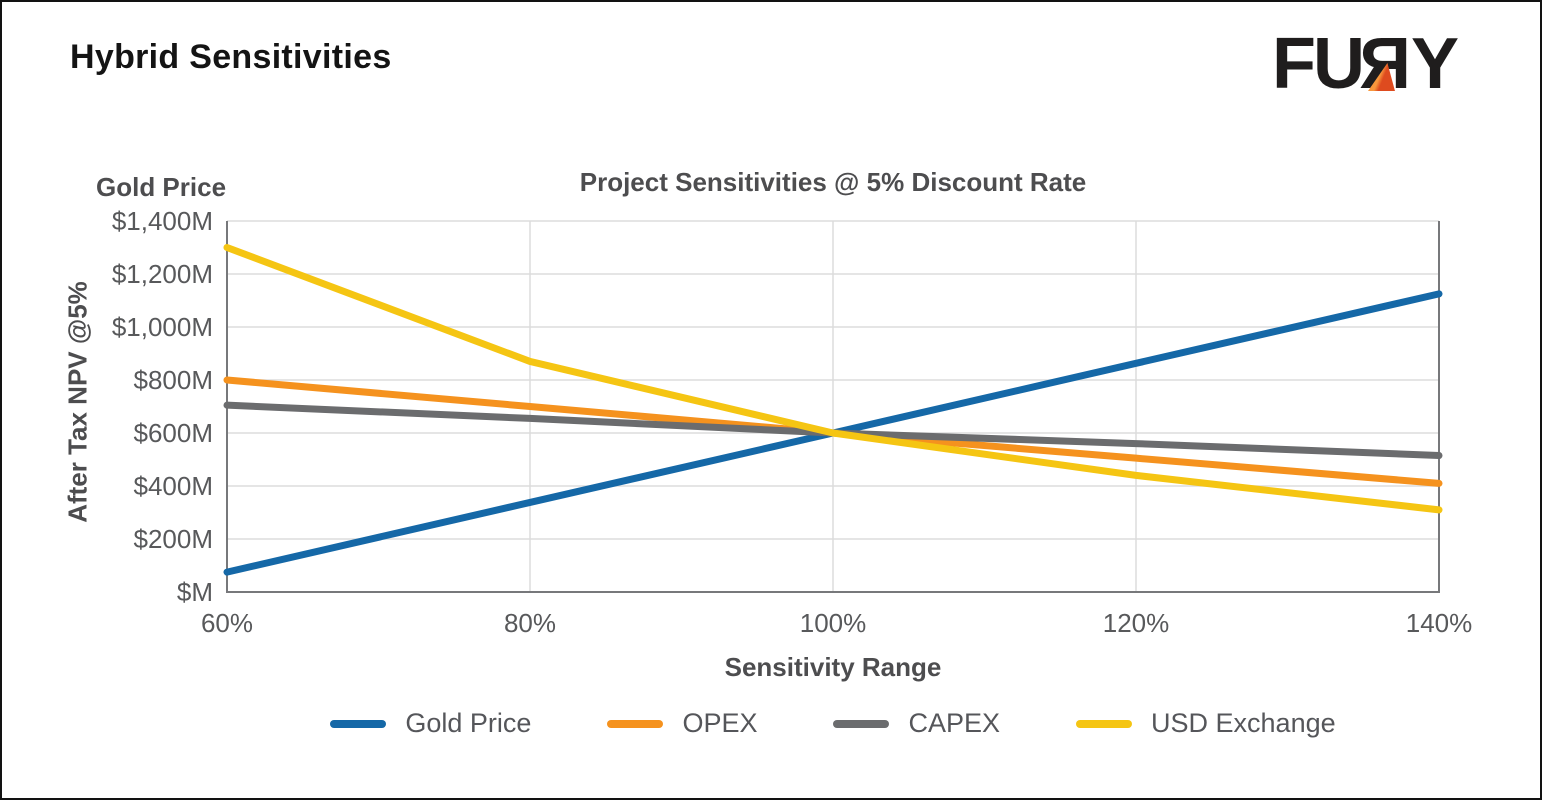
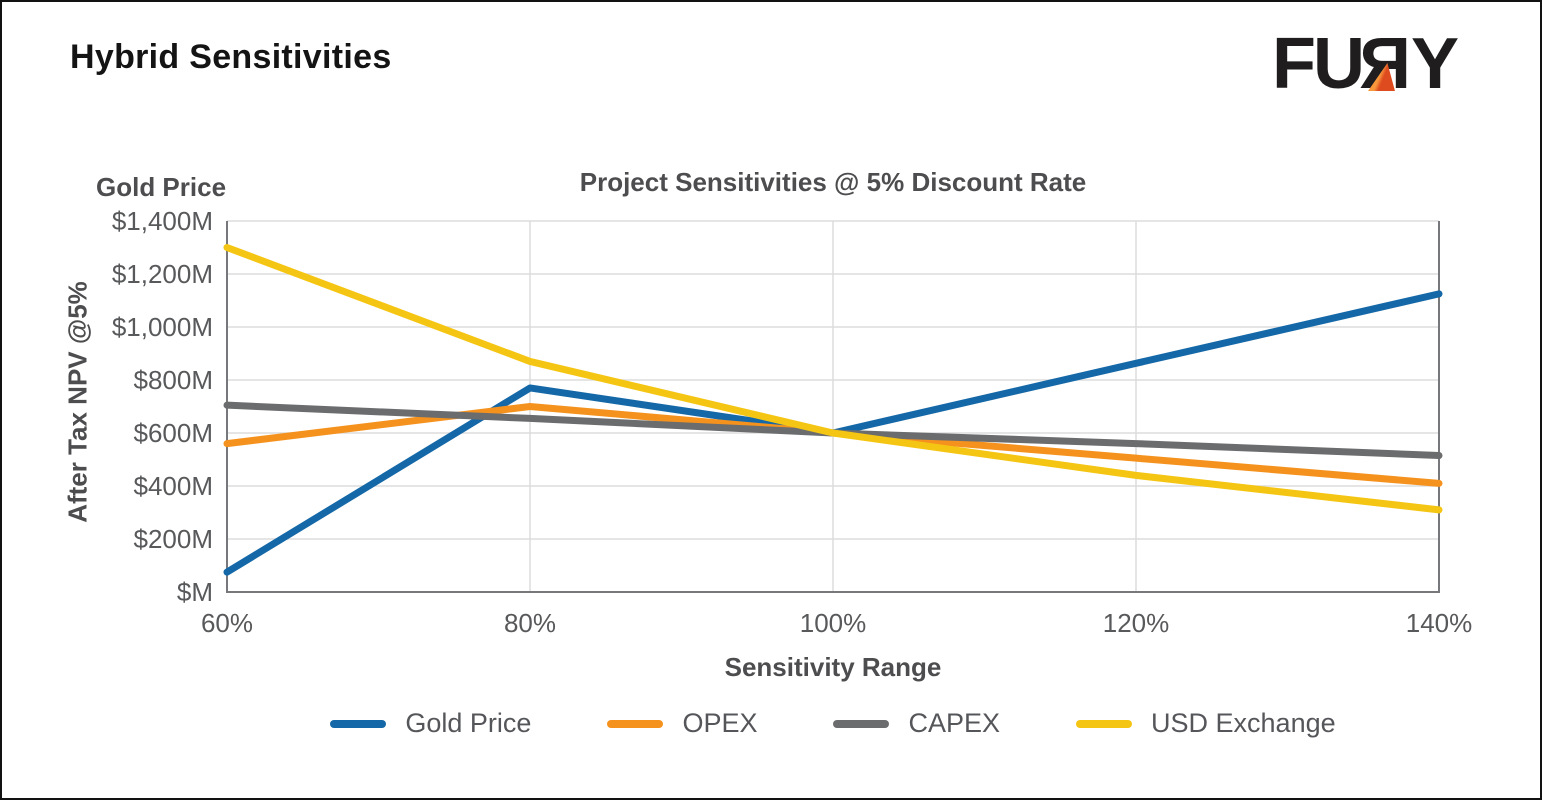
OPEX/60%: $800M -> $560M
Gold Price/80%: $340M -> $770M
